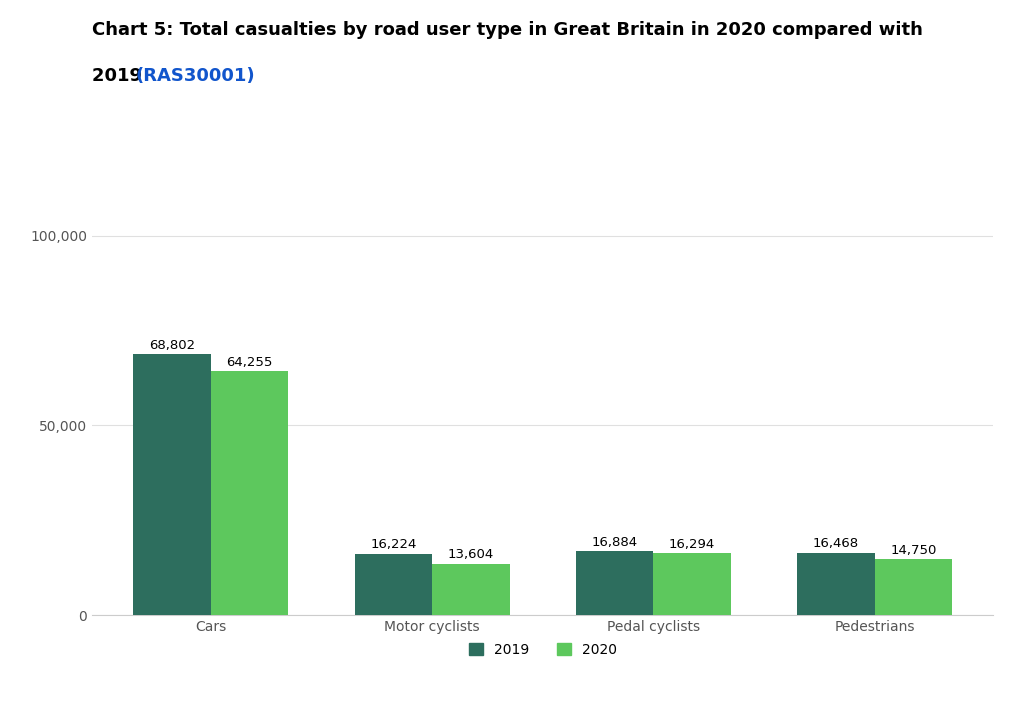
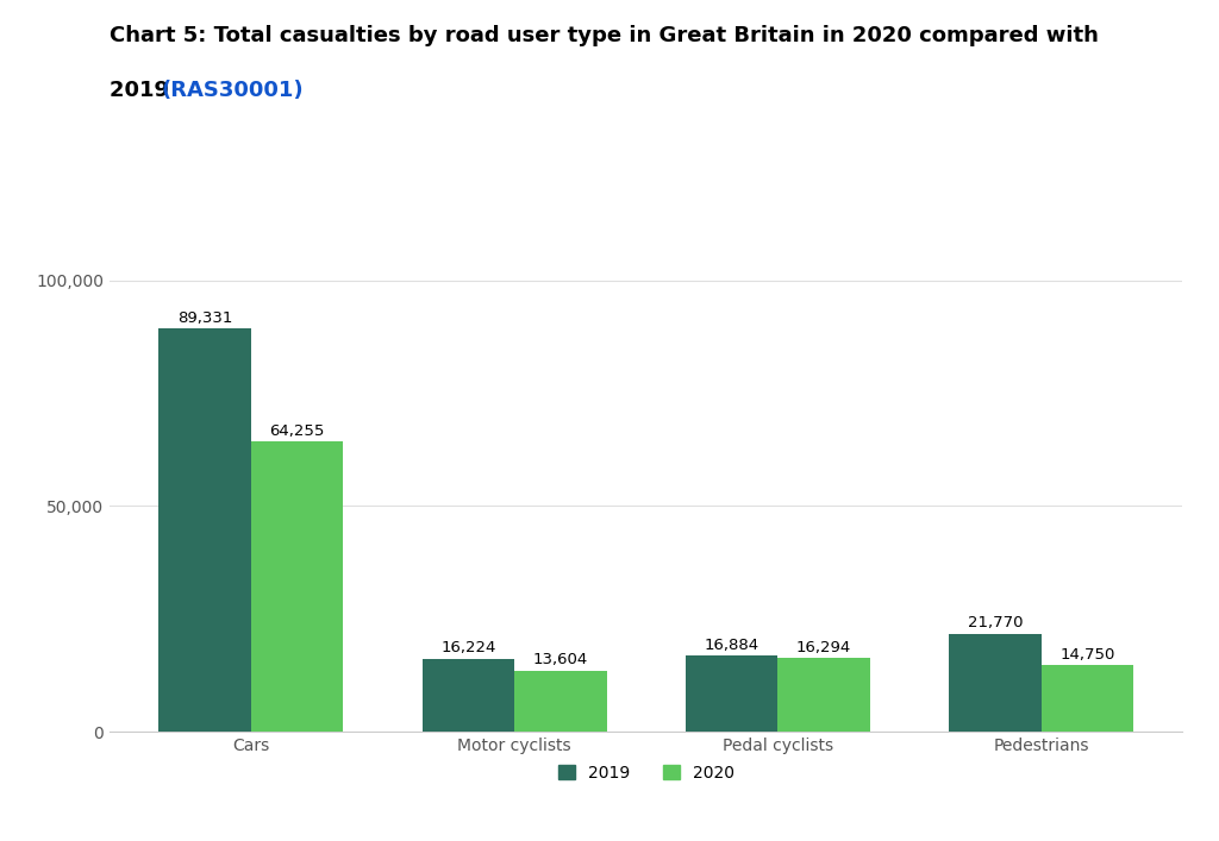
2019/Cars: 68,802 -> 89,331
2019/Pedestrians: 16,468 -> 21,770
